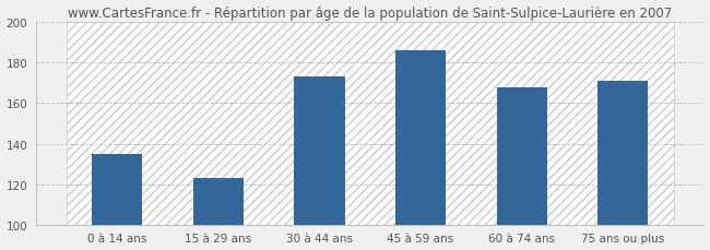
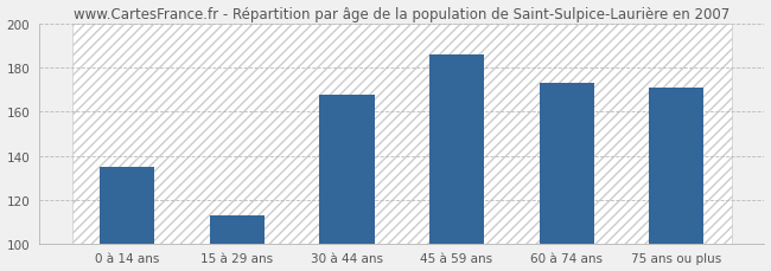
15 à 29 ans: 123 -> 113
30 à 44 ans: 173 -> 168
60 à 74 ans: 168 -> 173
